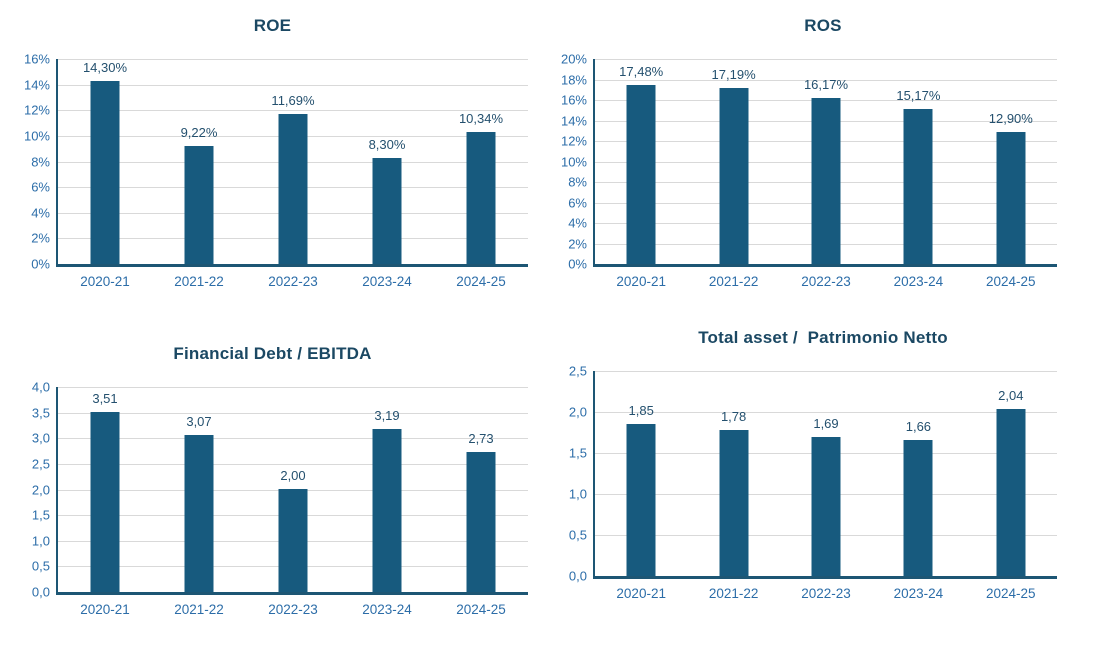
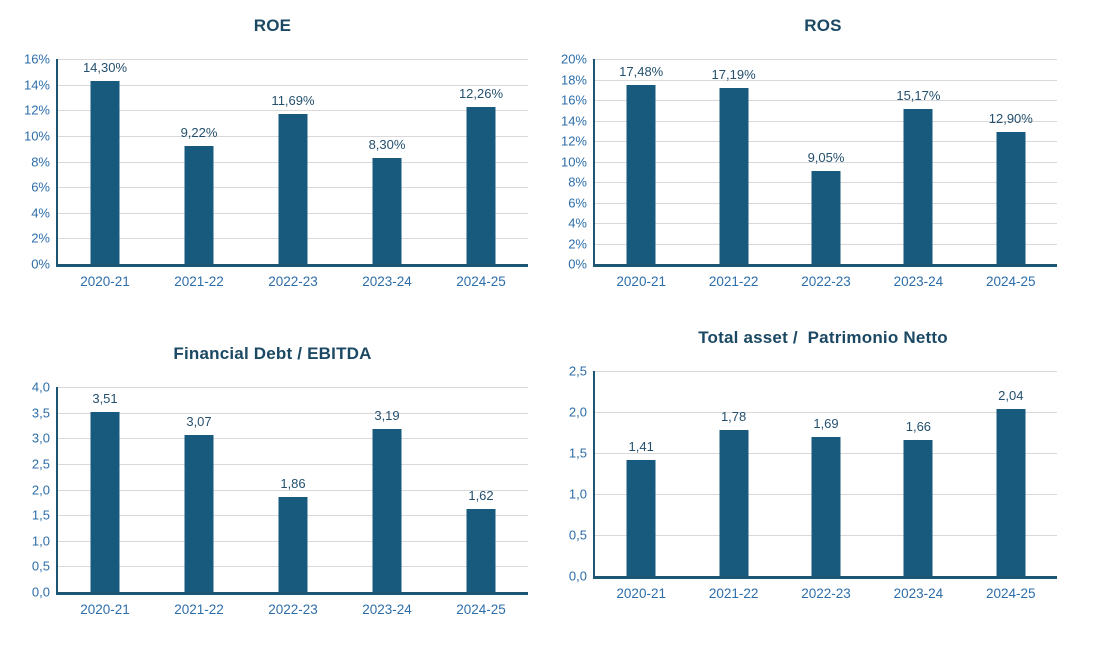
ROE/2024-25: 10,34% -> 12,26%
ROS/2022-23: 16,17% -> 9,05%
Financial Debt / EBITDA/2022-23: 2,00 -> 1,86
Financial Debt / EBITDA/2024-25: 2,73 -> 1,62
Total asset / Patrimonio Netto/2020-21: 1,85 -> 1,41
